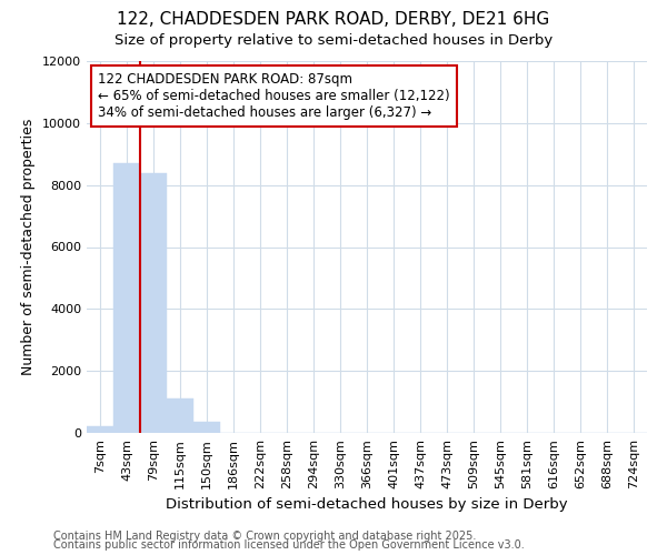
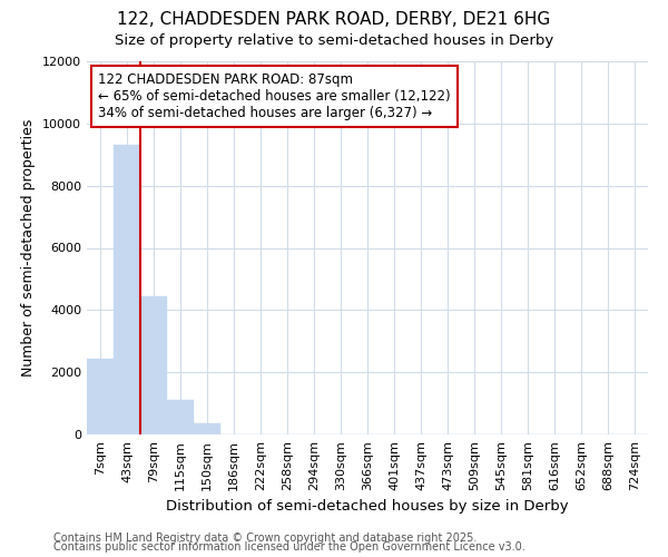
7sqm: 200 -> 2450
43sqm: 8700 -> 9300
79sqm: 8400 -> 4450
